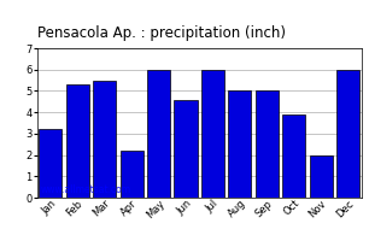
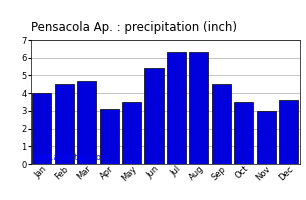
Jan: 3.2 -> 4.0
Feb: 5.3 -> 4.5
Mar: 5.5 -> 4.7
Apr: 2.2 -> 3.1
May: 6.0 -> 3.5
Jun: 4.6 -> 5.4
Jul: 6.0 -> 6.3
Aug: 5.0 -> 6.3
Sep: 5.0 -> 4.5
Oct: 3.9 -> 3.5
Nov: 2.0 -> 3.0
Dec: 6.0 -> 3.6
